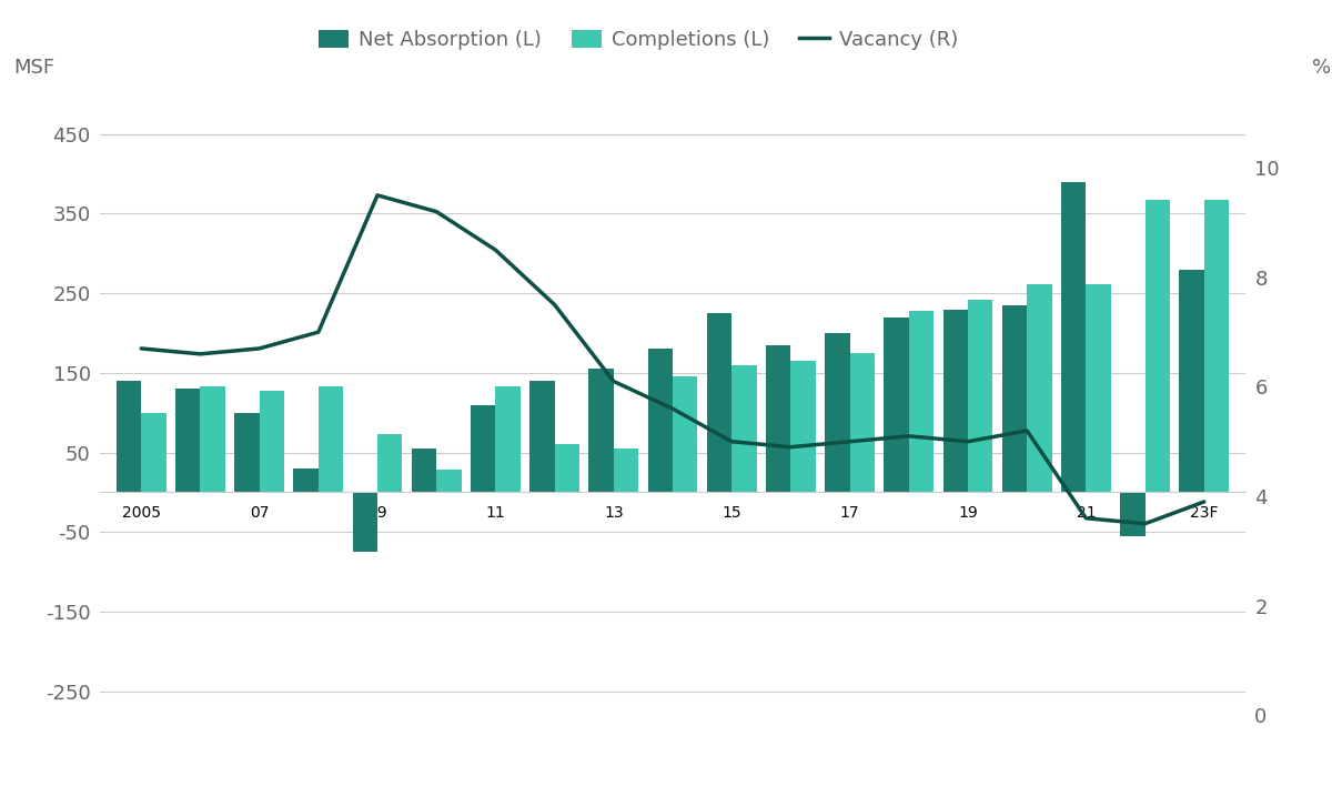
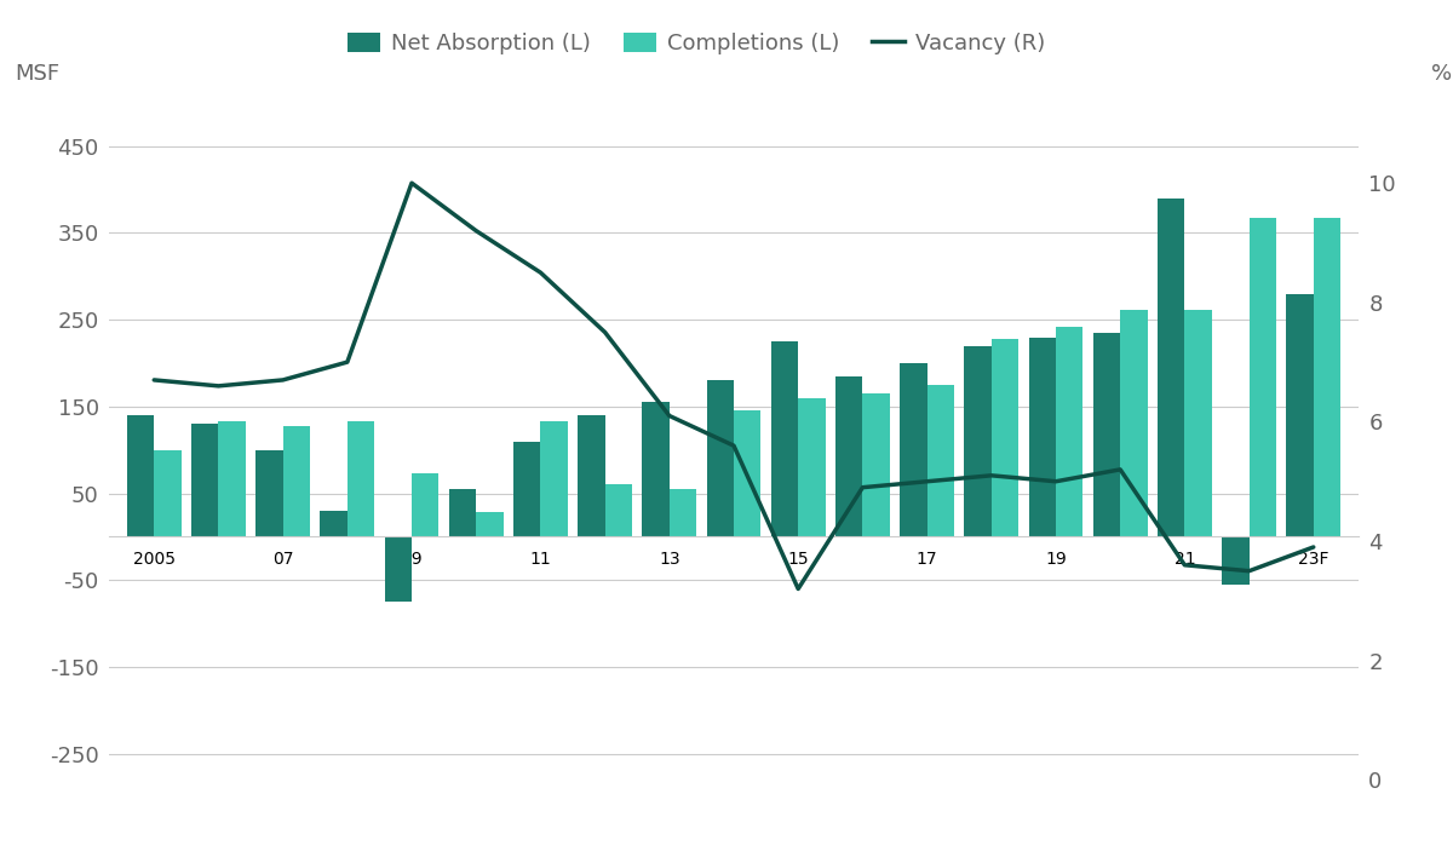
Vacancy (R)/09: 9.5 -> 10.0
Vacancy (R)/15: 5.0 -> 3.2
